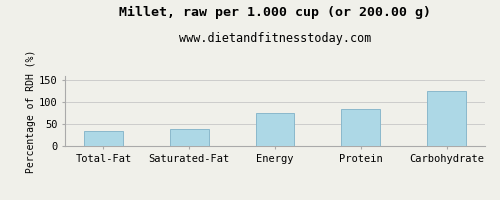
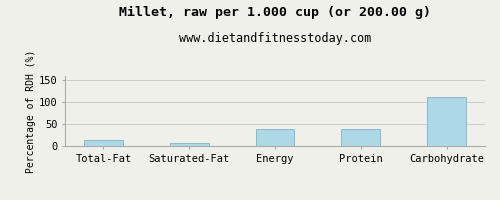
Total-Fat: 35 -> 13
Saturated-Fat: 40 -> 7
Energy: 75 -> 38
Protein: 85 -> 38
Carbohydrate: 125 -> 113
